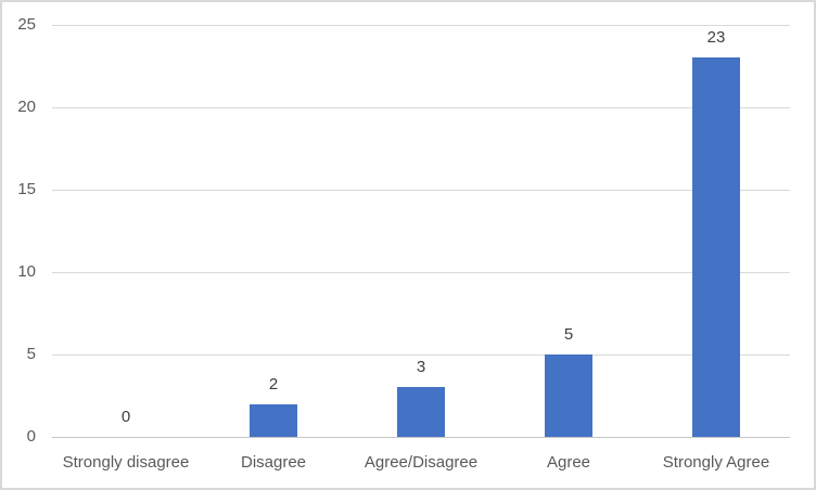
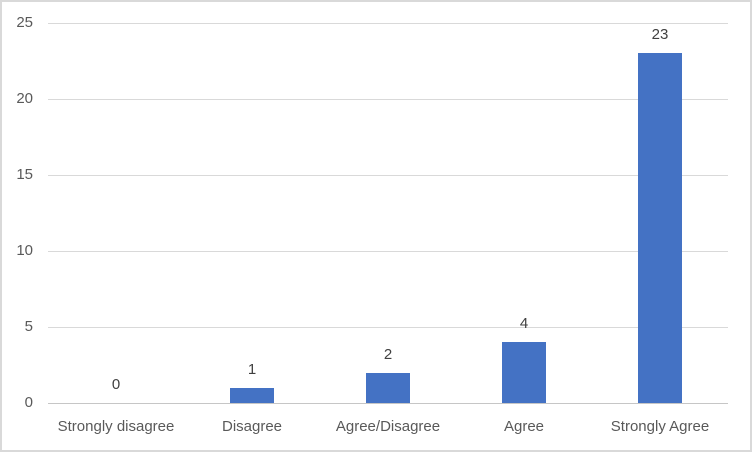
Disagree: 2 -> 1
Agree/Disagree: 3 -> 2
Agree: 5 -> 4
